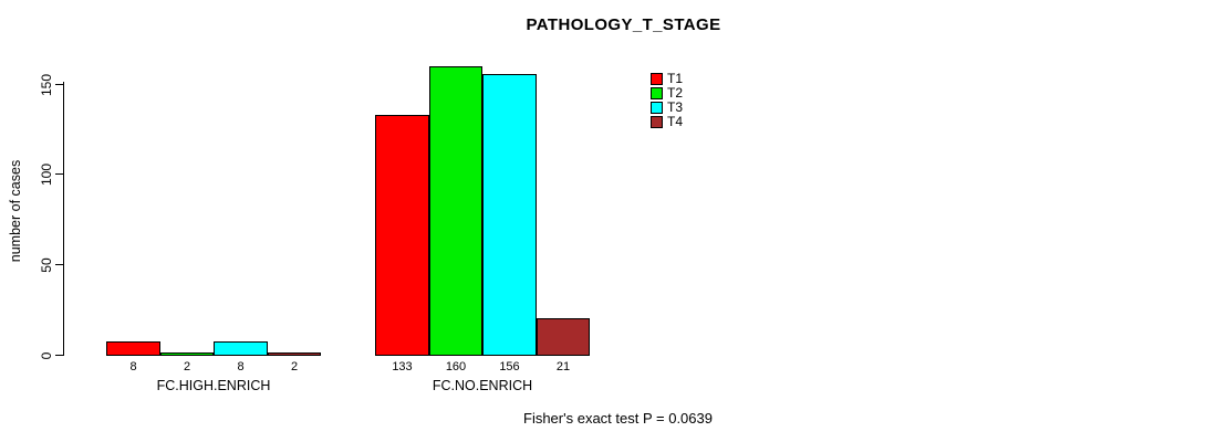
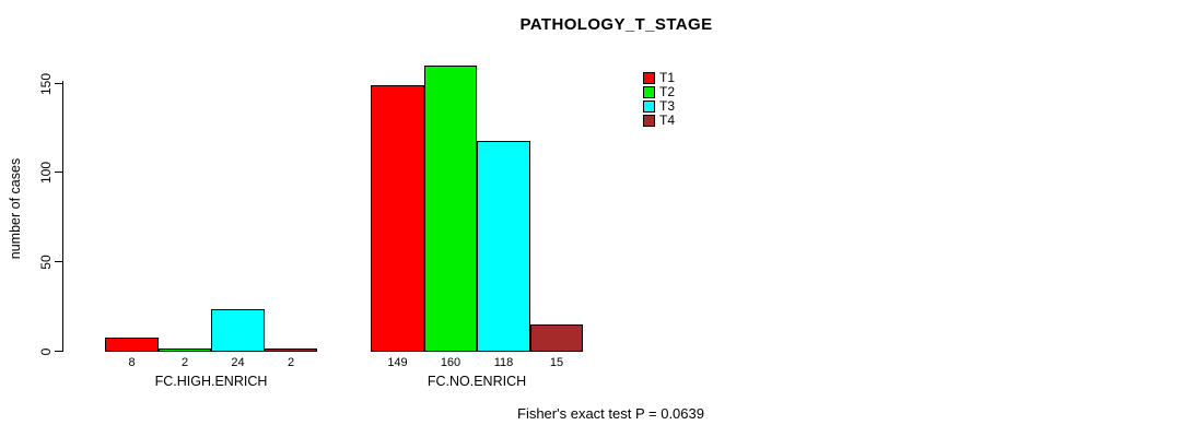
T3/FC.HIGH.ENRICH: 8 -> 24
T1/FC.NO.ENRICH: 133 -> 149
T3/FC.NO.ENRICH: 156 -> 118
T4/FC.NO.ENRICH: 21 -> 15
